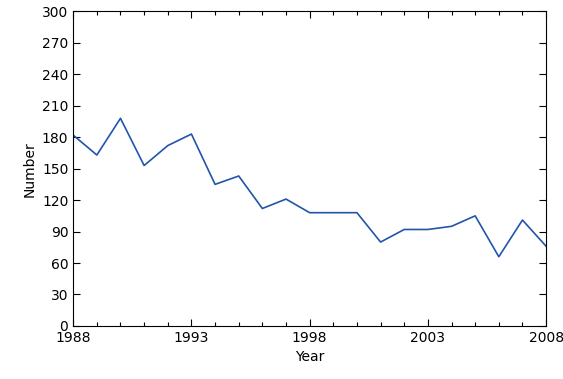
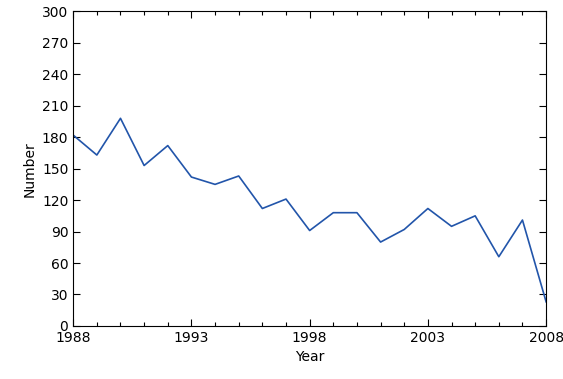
1993: 183 -> 142
1998: 108 -> 91
2003: 92 -> 112
2008: 76 -> 23
